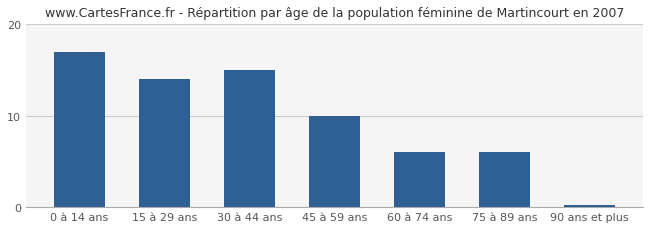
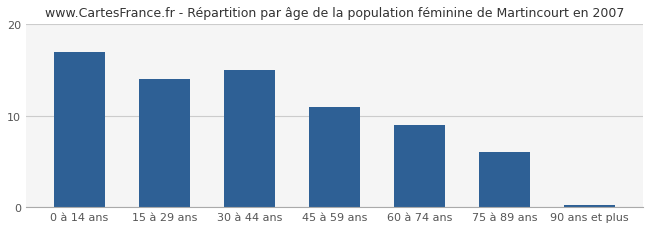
45 à 59 ans: 10.0 -> 11.0
60 à 74 ans: 6.0 -> 9.0
